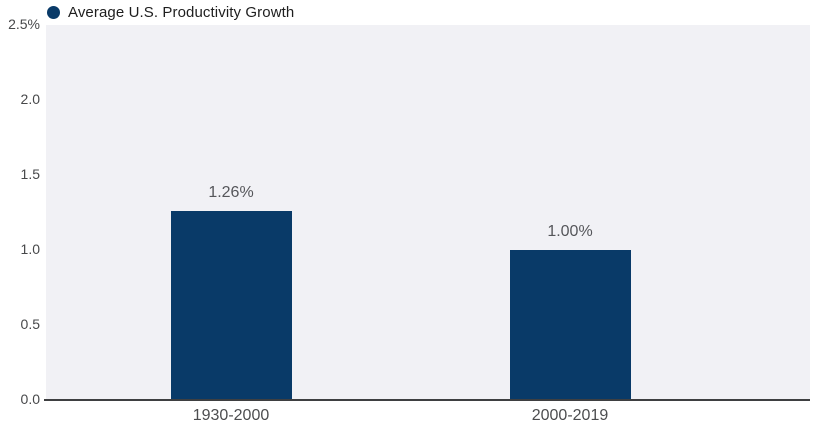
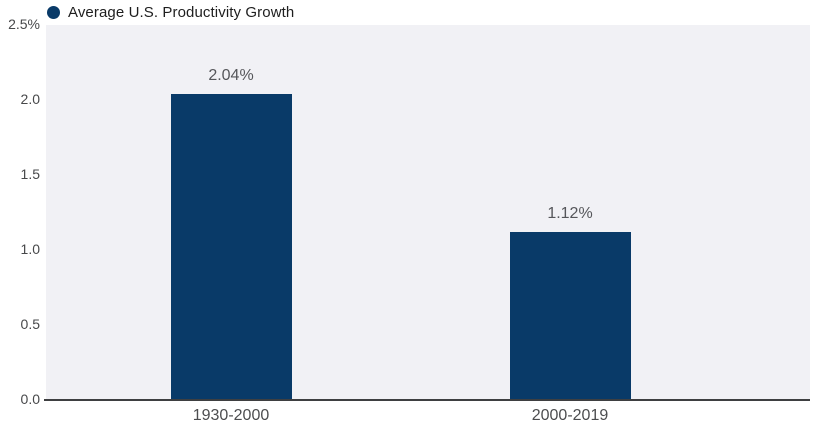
1930-2000: 1.26% -> 2.04%
2000-2019: 1.00% -> 1.12%
